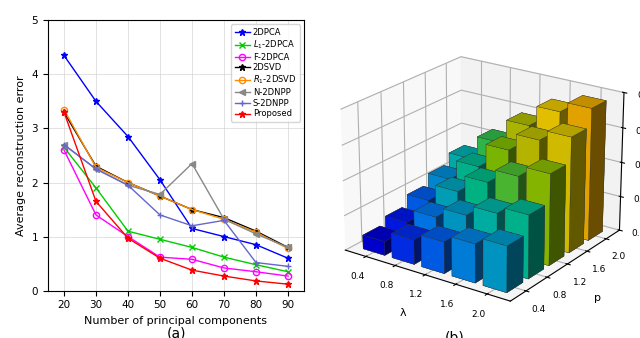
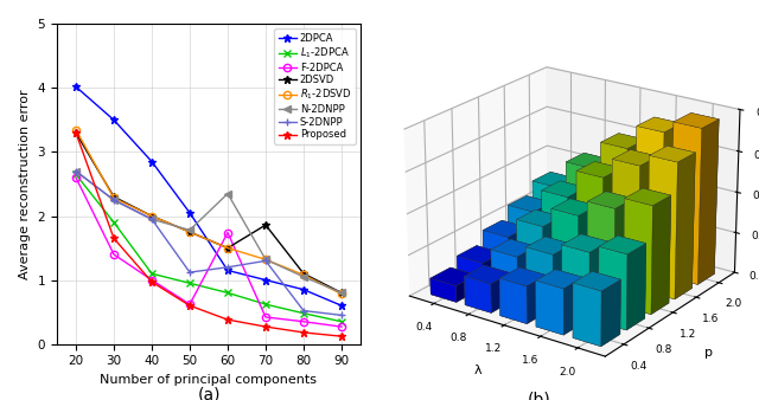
2DPCA/20: 4.35 -> 4.02
S-2DNPP/50: 1.40 -> 1.12
F-2DPCA/60: 0.58 -> 1.74
2DSVD/70: 1.35 -> 1.86
